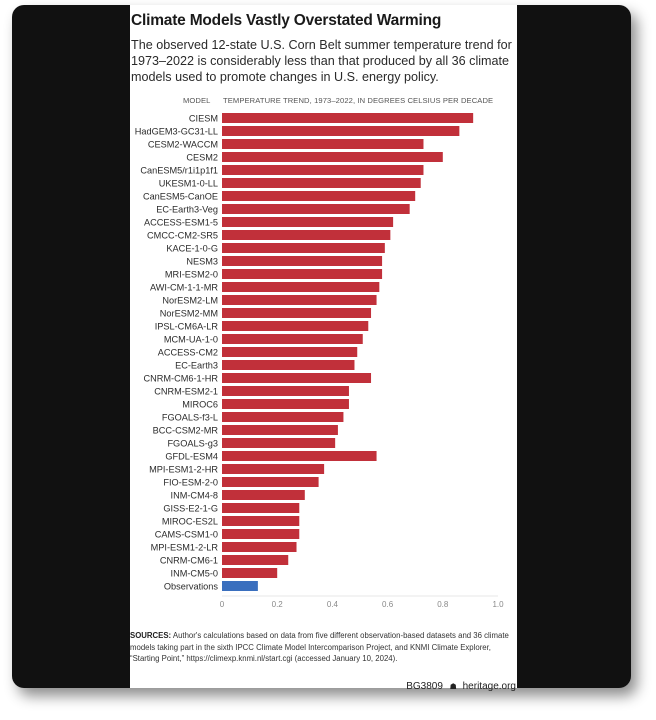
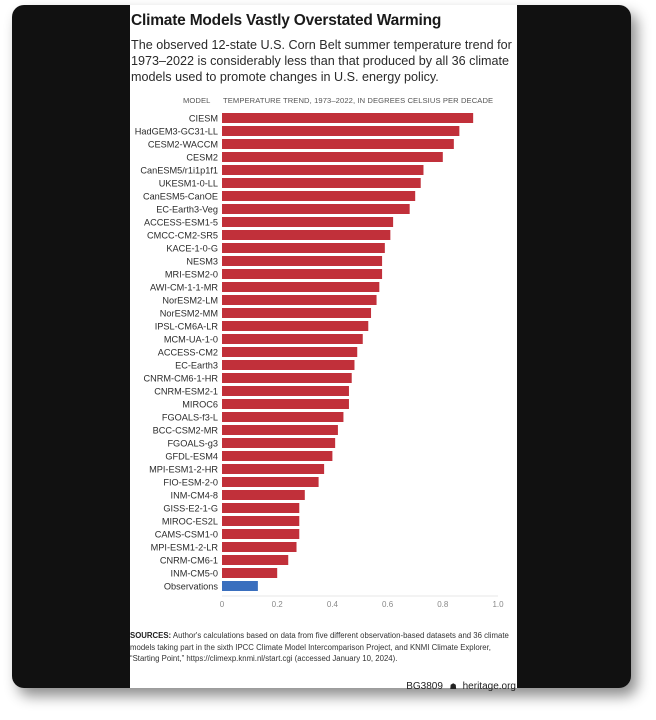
CESM2-WACCM: 0.73 -> 0.84
CNRM-CM6-1-HR: 0.54 -> 0.47
GFDL-ESM4: 0.56 -> 0.40
